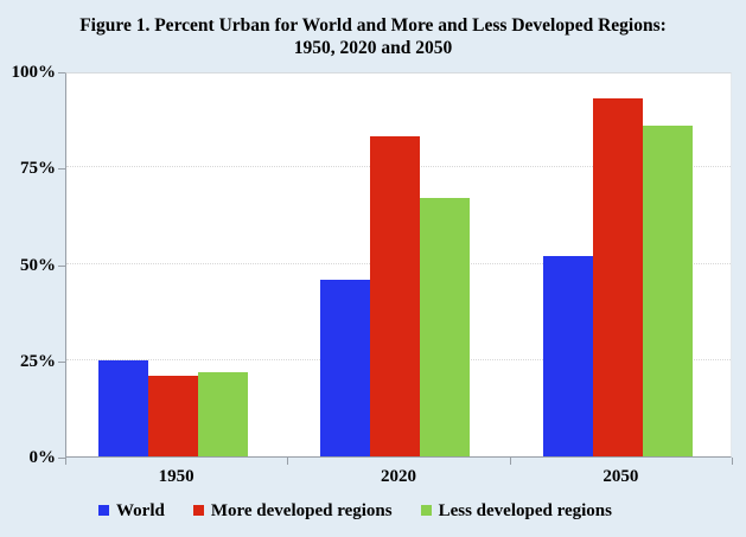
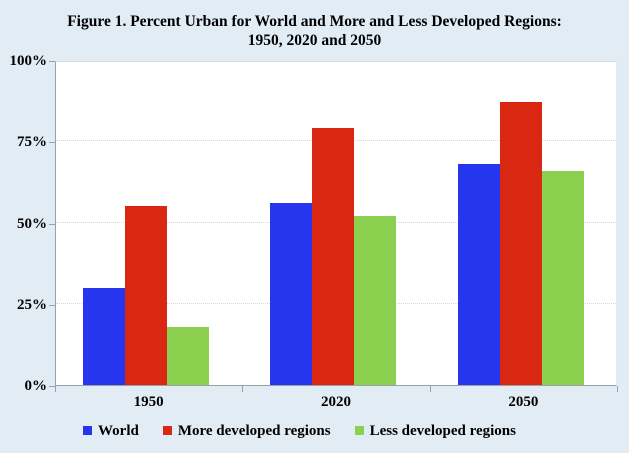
World/1950: 25% -> 30%
More developed regions/1950: 21% -> 55%
Less developed regions/1950: 22% -> 18%
World/2020: 46% -> 56%
More developed regions/2020: 83% -> 79%
Less developed regions/2020: 67% -> 52%
World/2050: 52% -> 68%
More developed regions/2050: 93% -> 87%
Less developed regions/2050: 86% -> 66%
